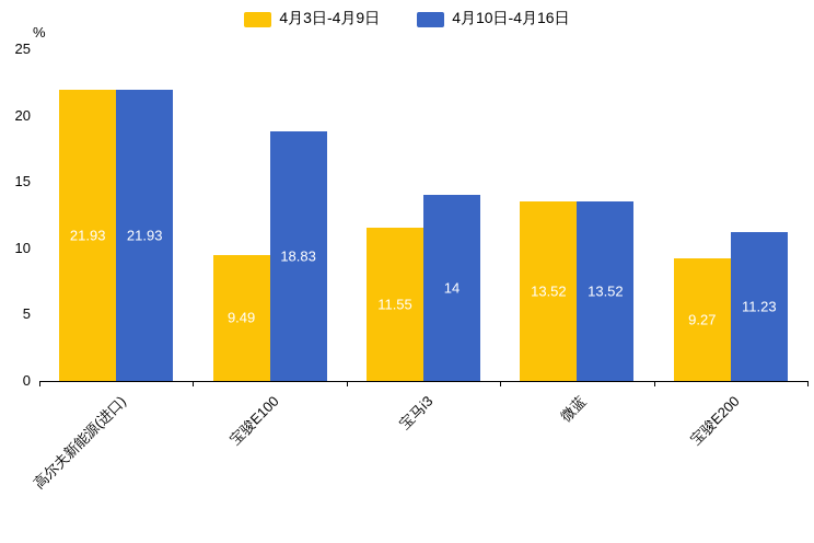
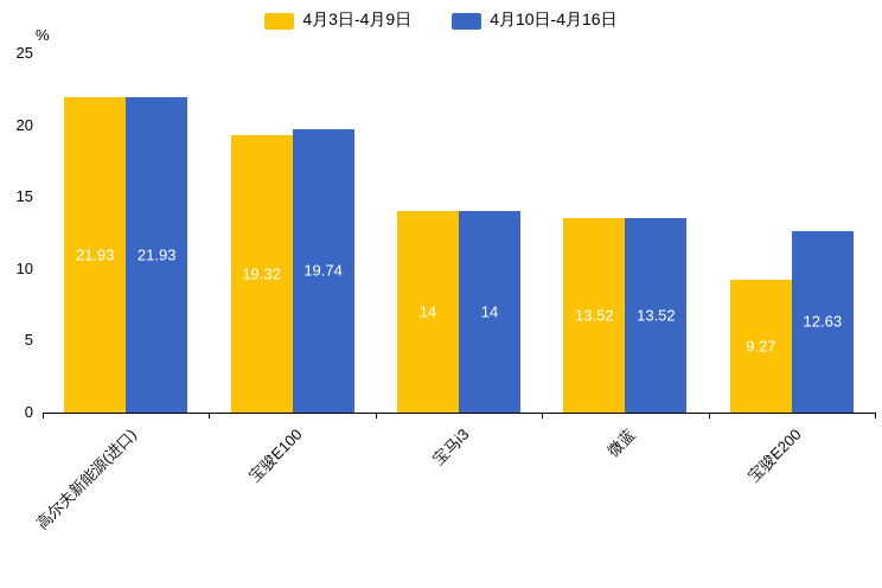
4月3日-4月9日/宝骏E100: 9.49 -> 19.32
4月10日-4月16日/宝骏E100: 18.83 -> 19.74
4月3日-4月9日/宝马i3: 11.55 -> 14
4月10日-4月16日/宝骏E200: 11.23 -> 12.63
